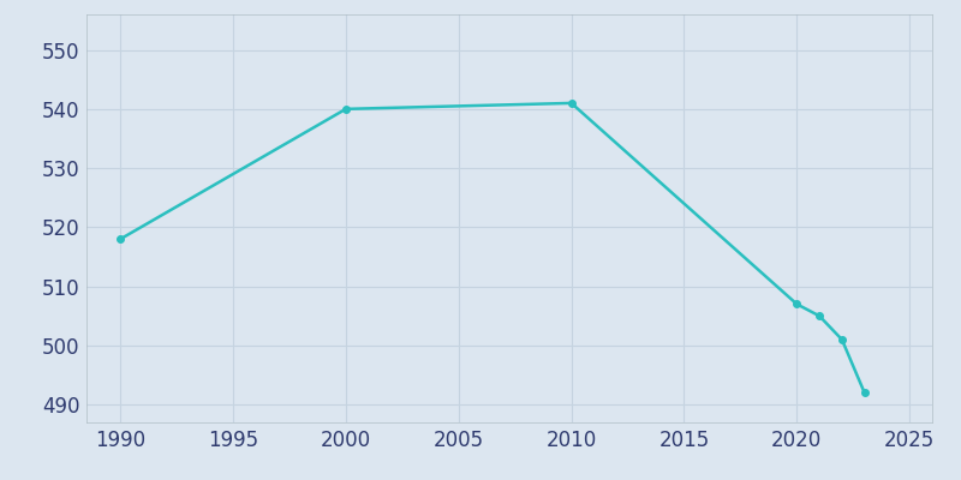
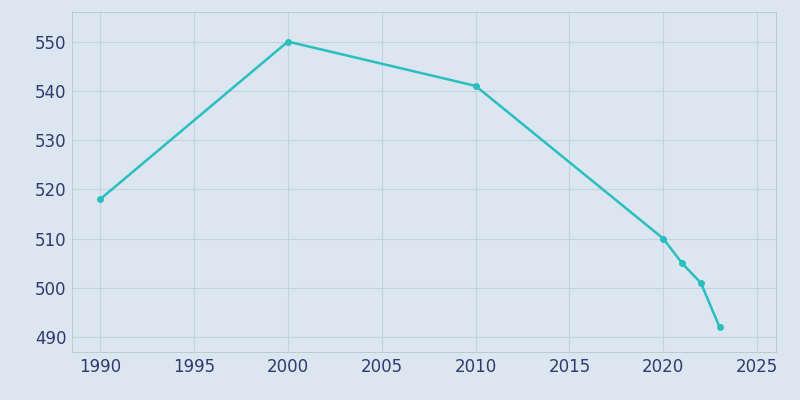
2000: 540 -> 550
2020: 507 -> 510
